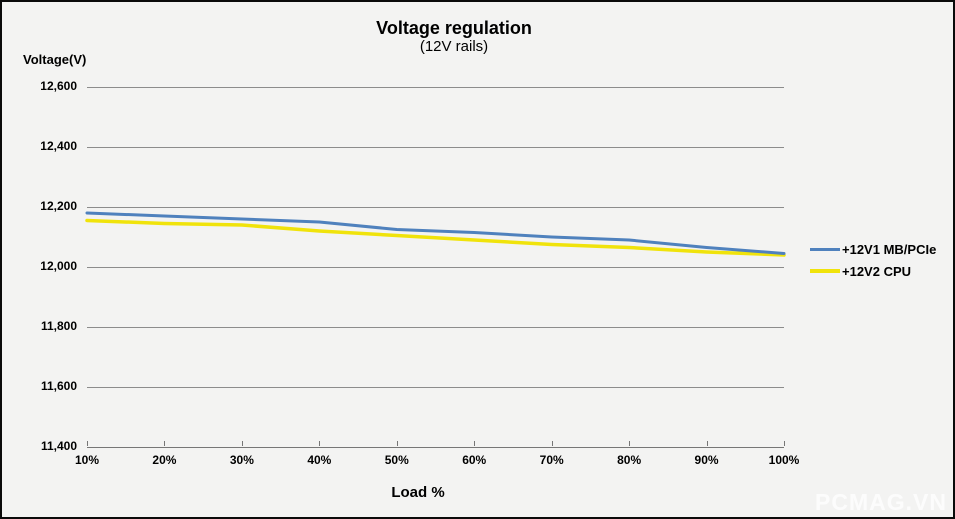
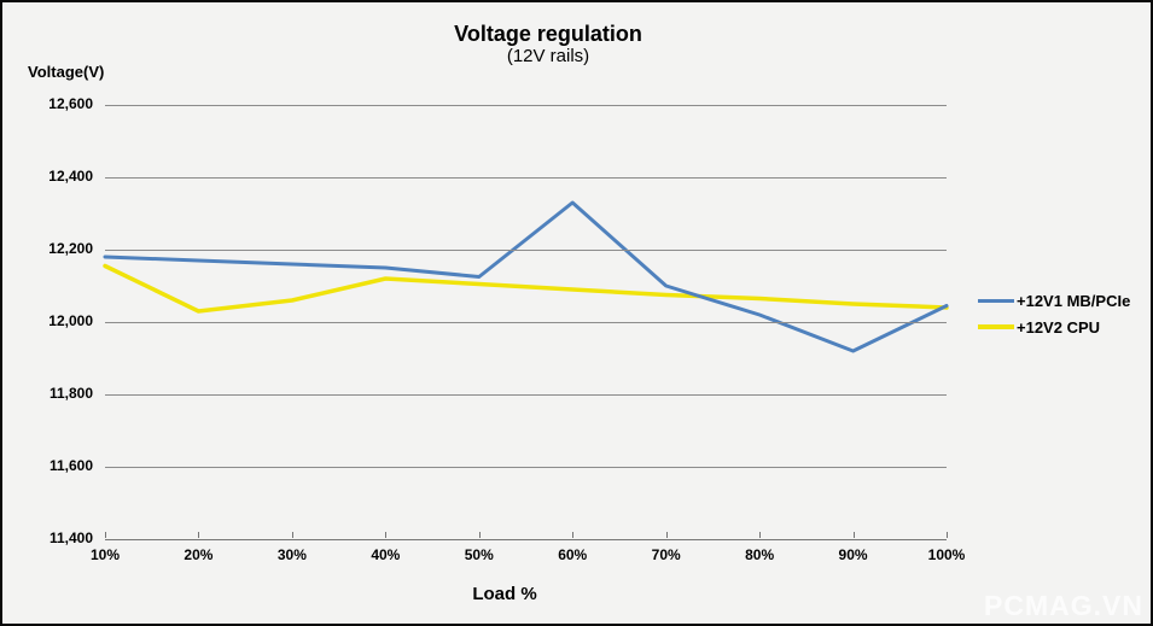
+12V2 CPU/20%: 12140 -> 12030
+12V2 CPU/30%: 12140 -> 12060
+12V1 MB/PCIe/60%: 12120 -> 12330
+12V1 MB/PCIe/80%: 12090 -> 12020
+12V1 MB/PCIe/90%: 12060 -> 11920
